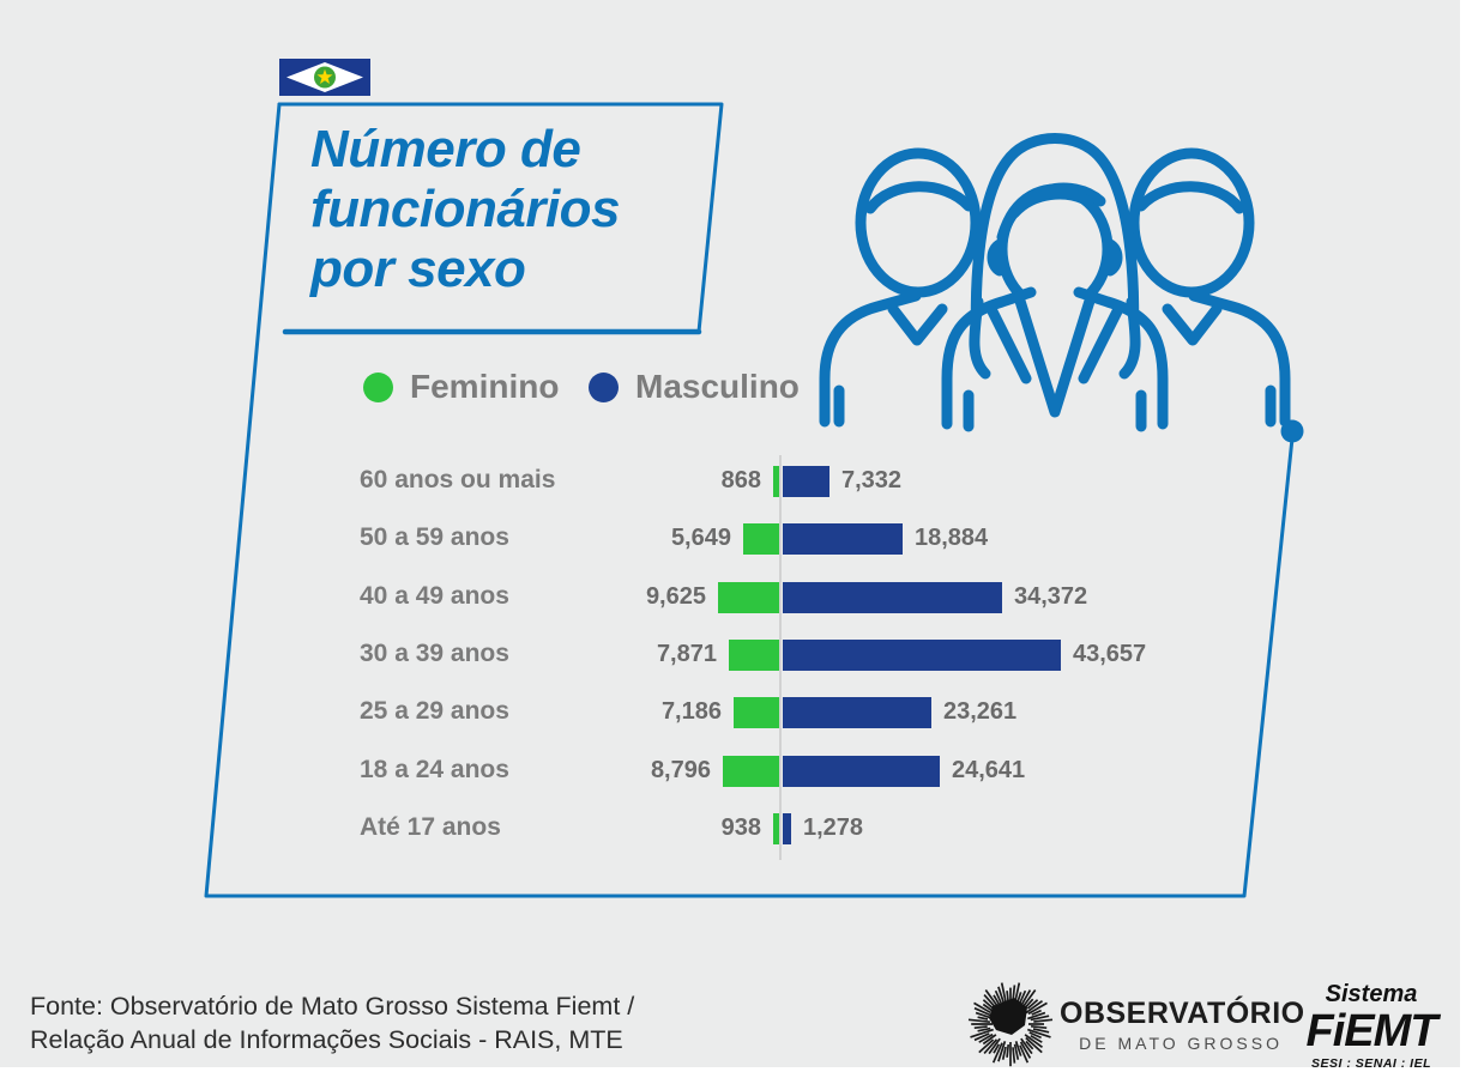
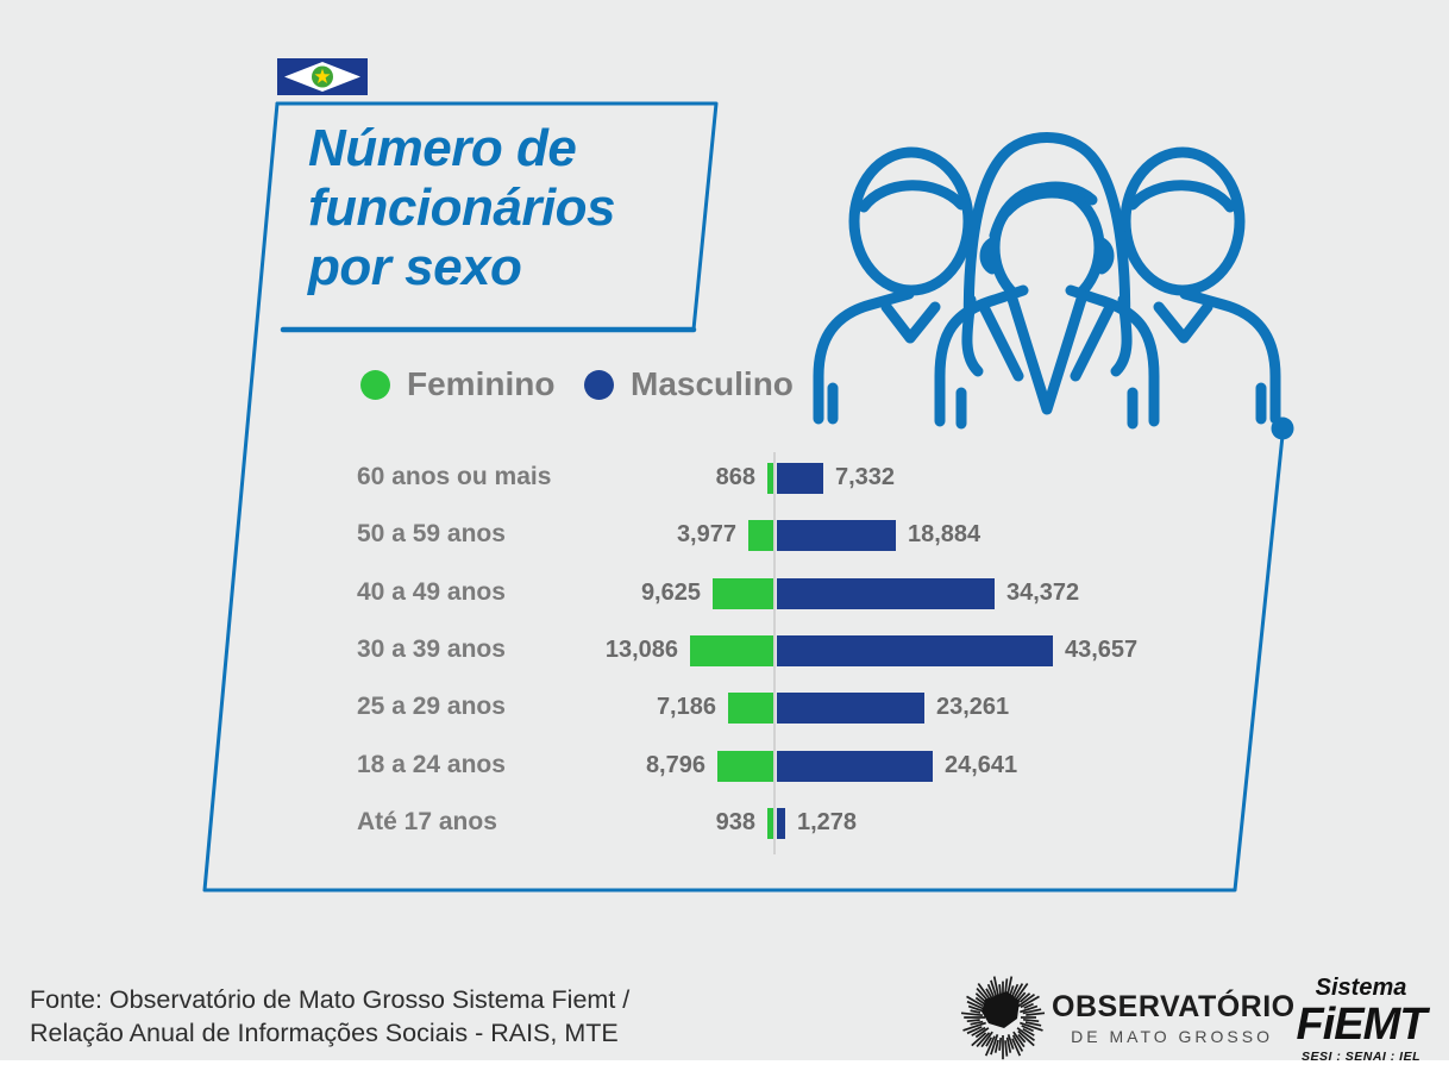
Feminino/50 a 59 anos: 5,649 -> 3,977
Feminino/30 a 39 anos: 7,871 -> 13,086
